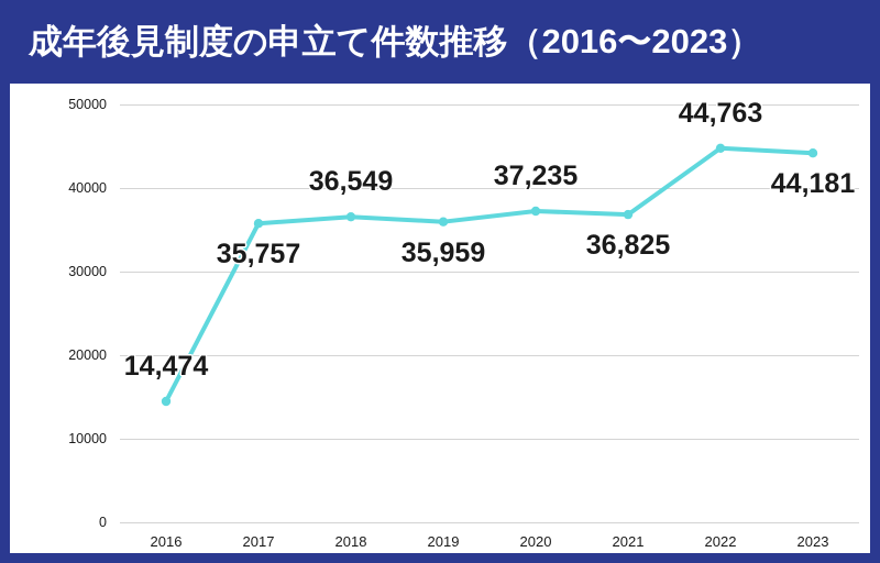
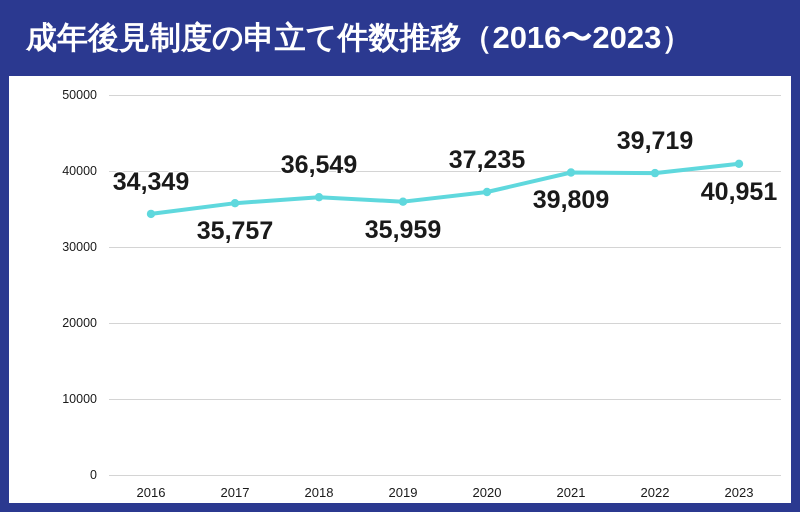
2016: 14,474 -> 34,349
2021: 36,825 -> 39,809
2022: 44,763 -> 39,719
2023: 44,181 -> 40,951
